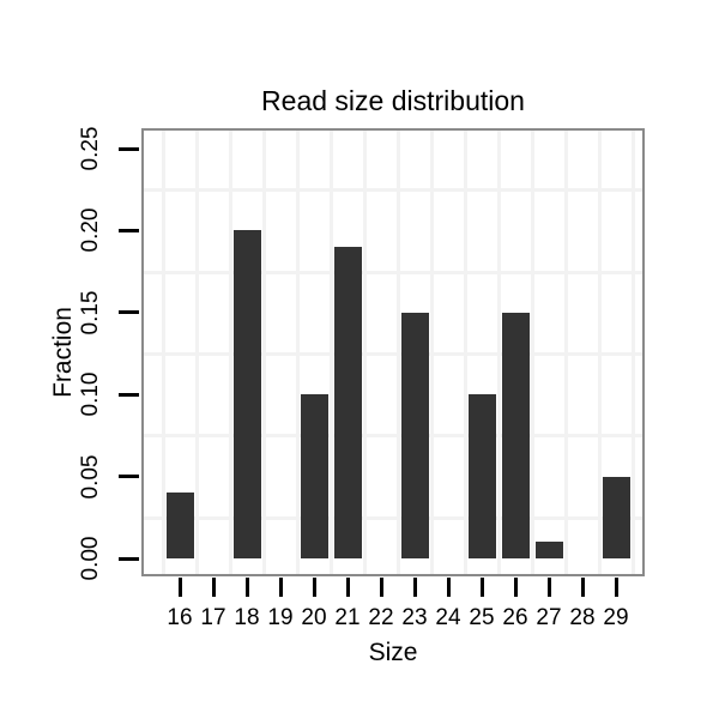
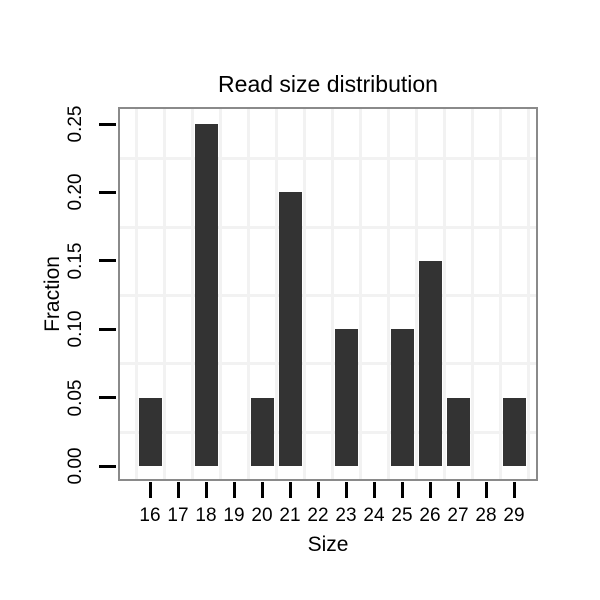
16: 0.04 -> 0.05
18: 0.20 -> 0.25
20: 0.10 -> 0.05
21: 0.19 -> 0.20
23: 0.15 -> 0.10
27: 0.01 -> 0.05
